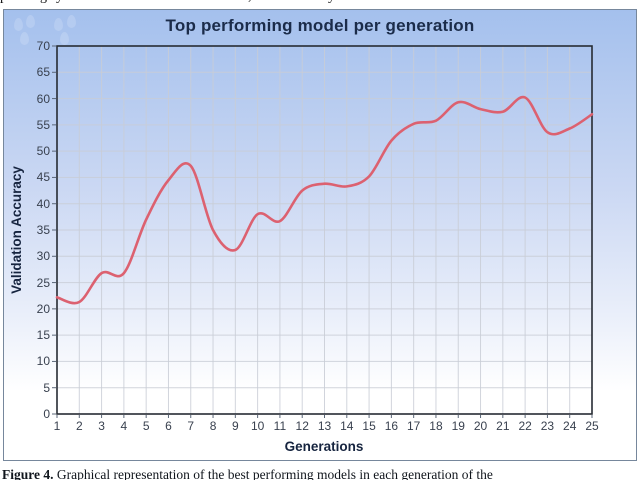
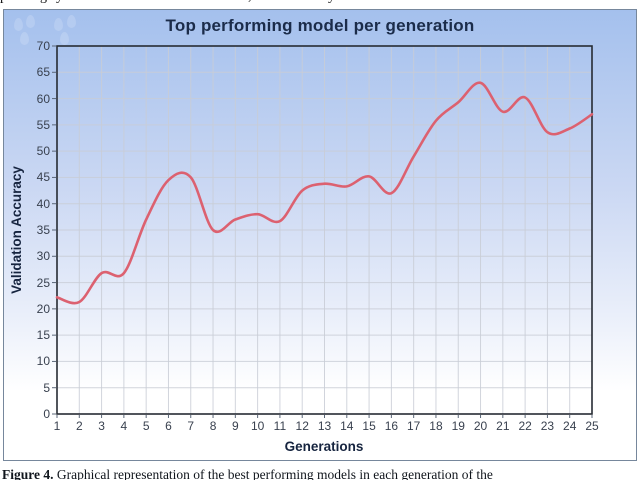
7: 47 -> 45
9: 31 -> 37
16: 52 -> 42
17: 55 -> 49
20: 58 -> 63
